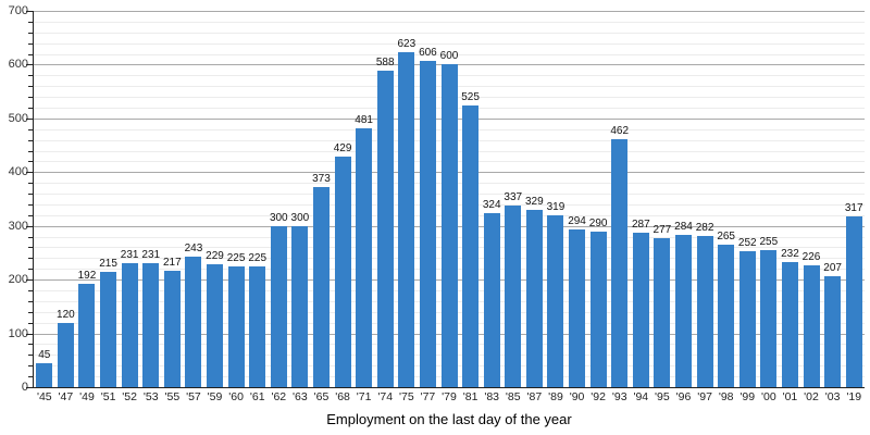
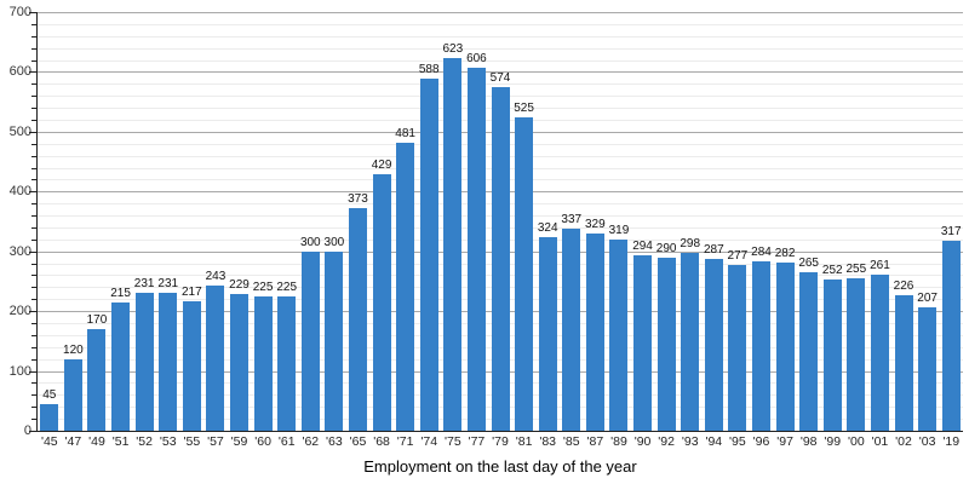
'49: 192 -> 170
'79: 600 -> 574
'93: 462 -> 298
'01: 232 -> 261
